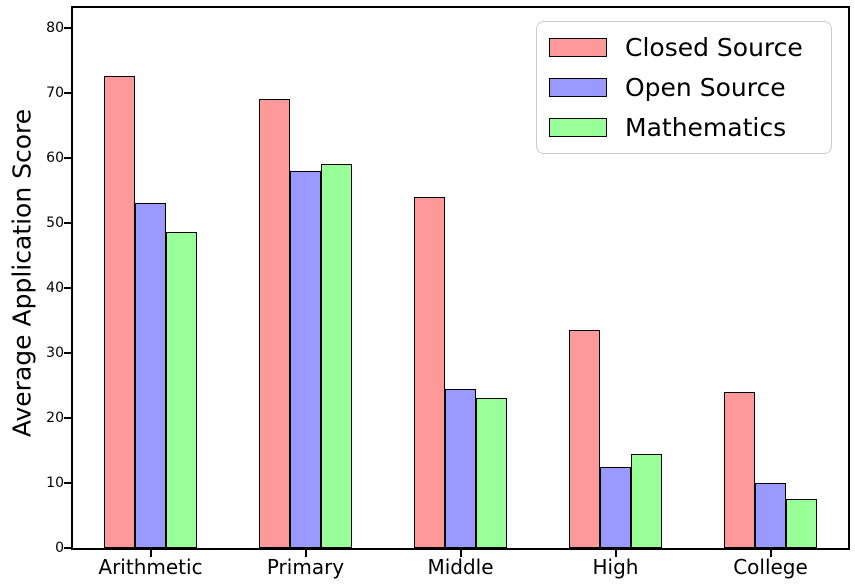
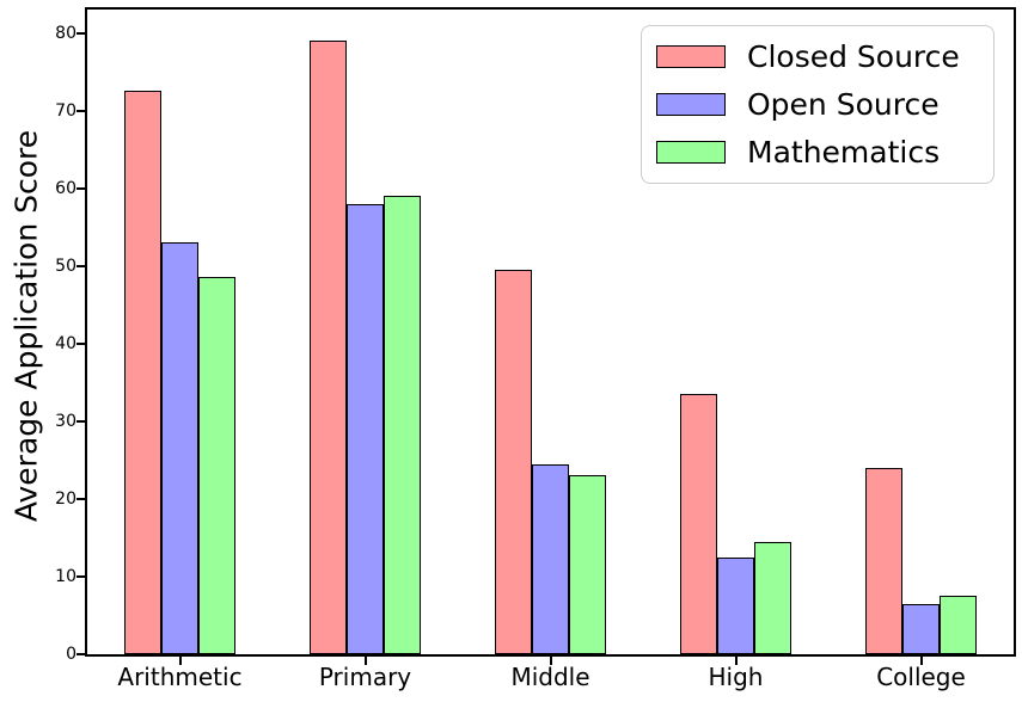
Closed Source/Primary: 69 -> 79
Closed Source/Middle: 54 -> 50
Open Source/College: 10 -> 6
